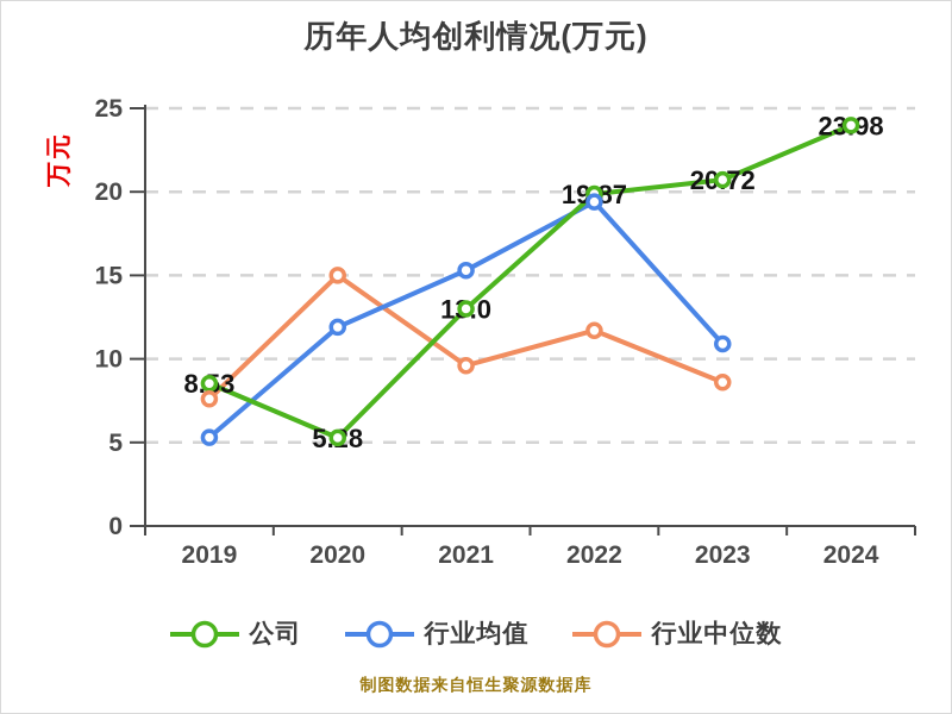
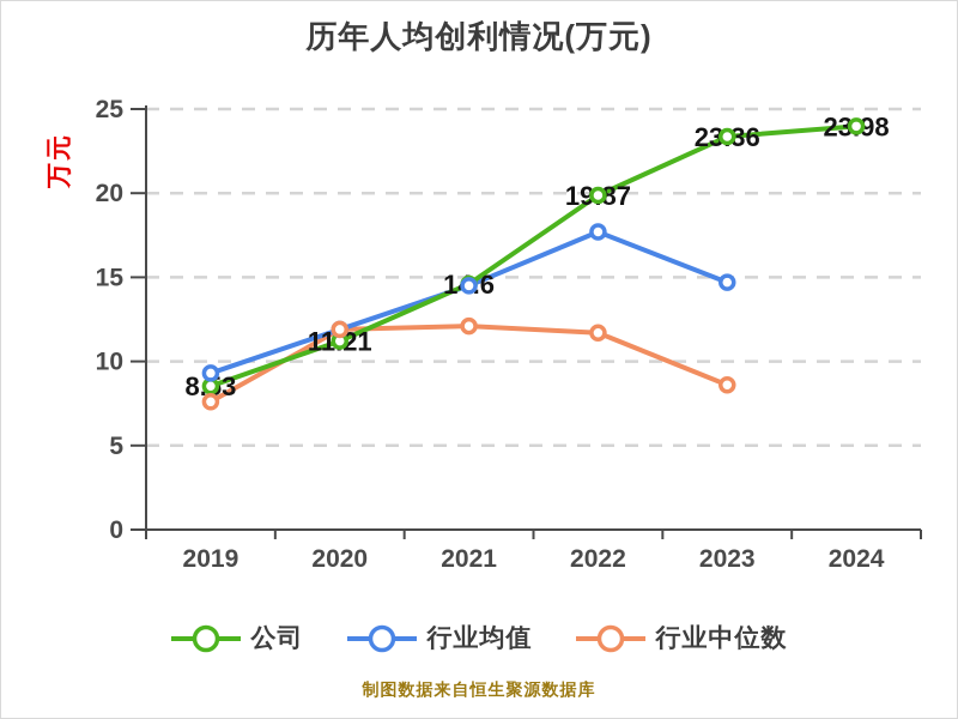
行业均值/2019: 5.3 -> 9.3
公司/2020: 5.28 -> 11.21
行业中位数/2020: 15.0 -> 11.9
公司/2021: 13.0 -> 14.6
行业均值/2021: 15.3 -> 14.5
行业中位数/2021: 9.6 -> 12.1
行业均值/2022: 19.4 -> 17.7
公司/2023: 20.72 -> 23.36
行业均值/2023: 10.9 -> 14.7
